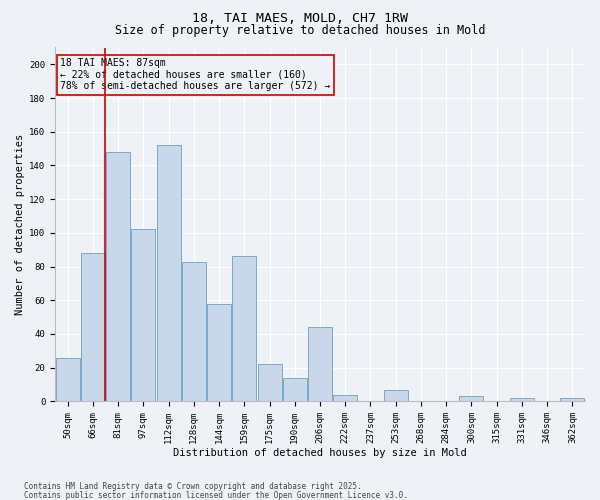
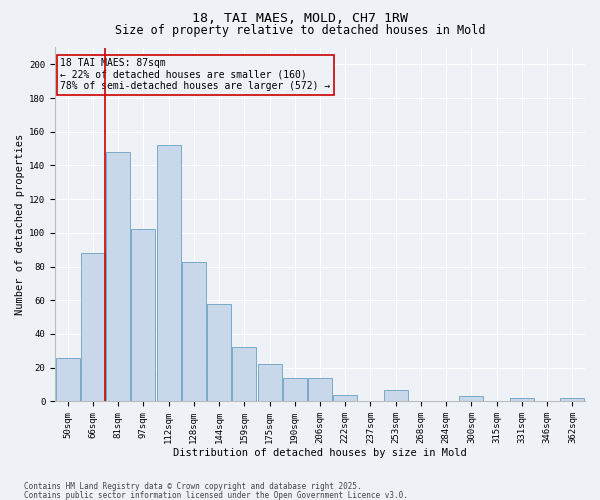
159sqm: 86 -> 32
206sqm: 44 -> 14
